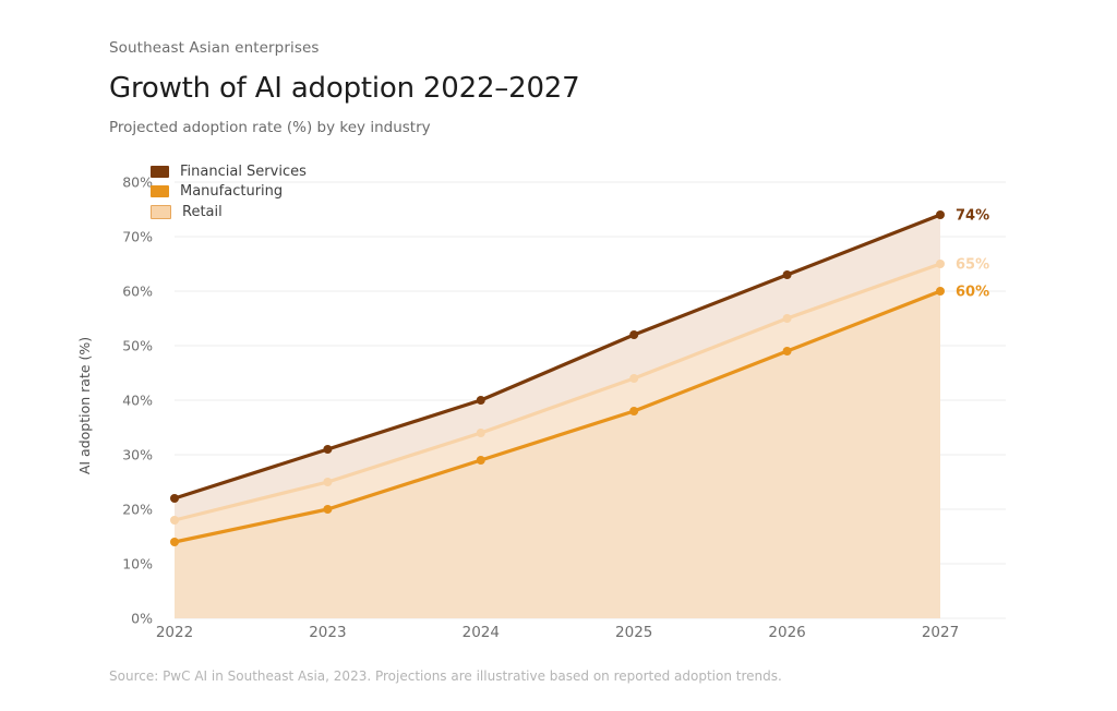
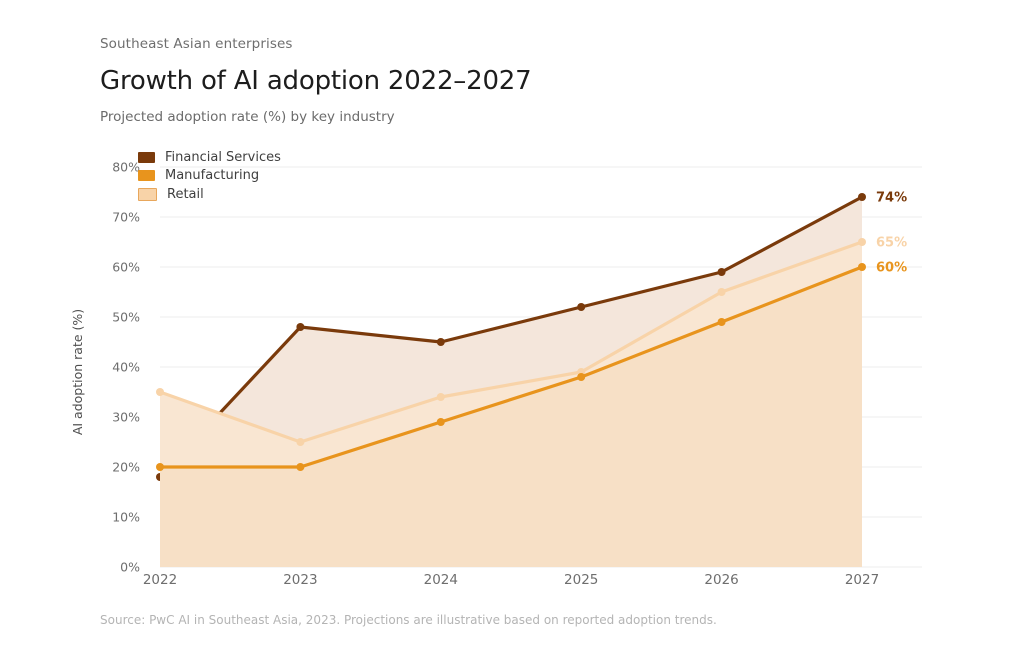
Financial Services/2022: 22% -> 18%
Manufacturing/2022: 14% -> 20%
Retail/2022: 18% -> 35%
Financial Services/2023: 31% -> 48%
Financial Services/2024: 40% -> 45%
Retail/2025: 44% -> 39%
Financial Services/2026: 63% -> 59%
